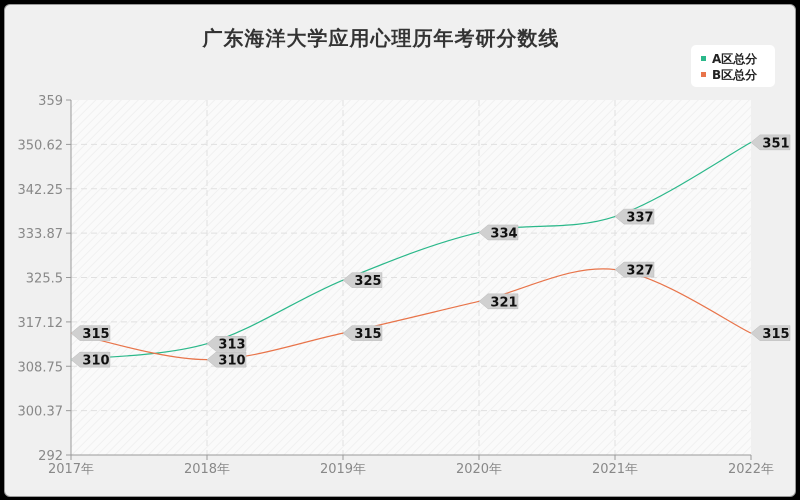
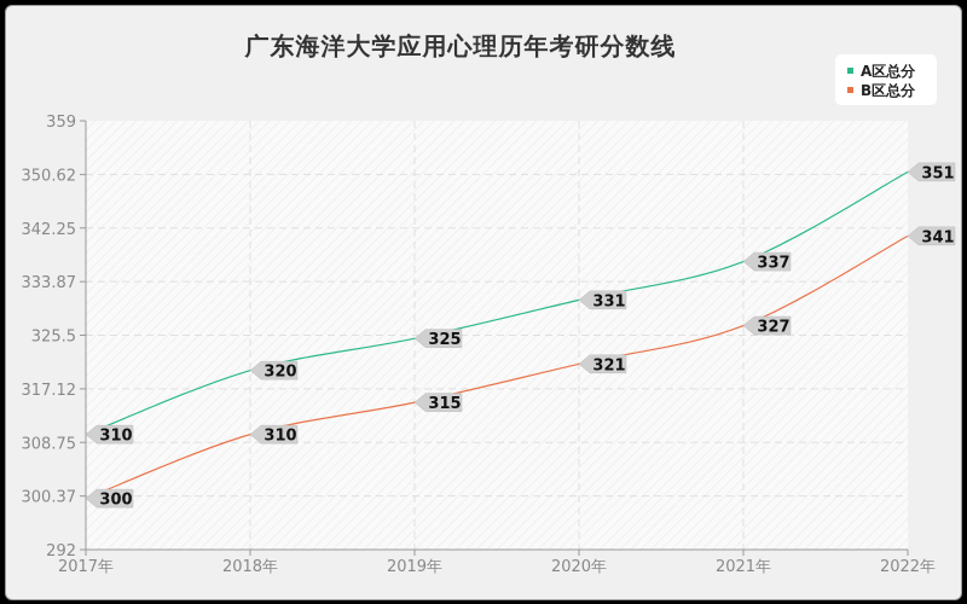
B区总分/2017年: 315 -> 300
A区总分/2018年: 313 -> 320
A区总分/2020年: 334 -> 331
B区总分/2022年: 315 -> 341
